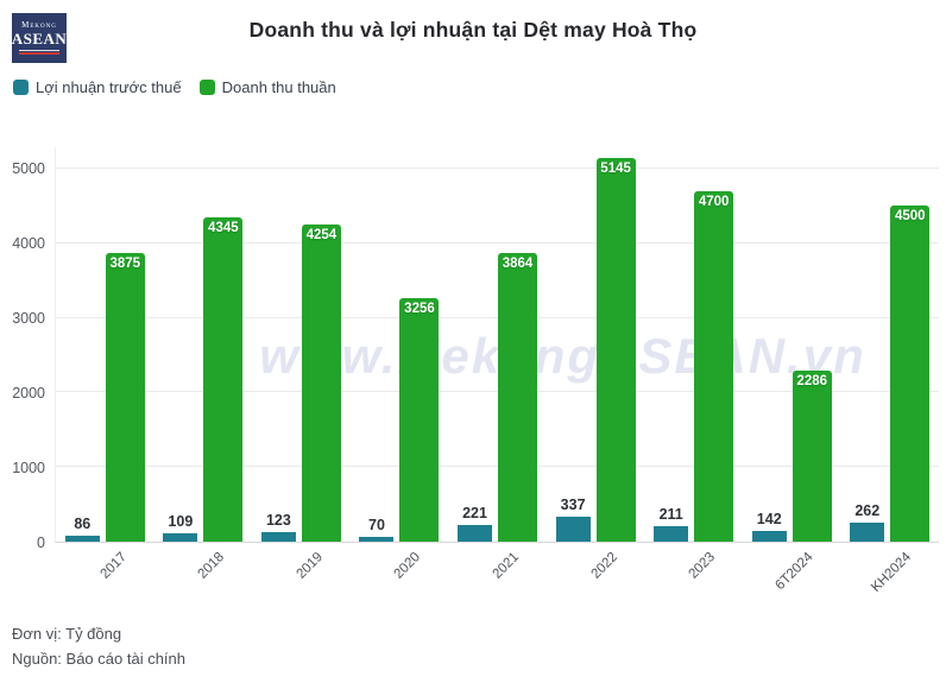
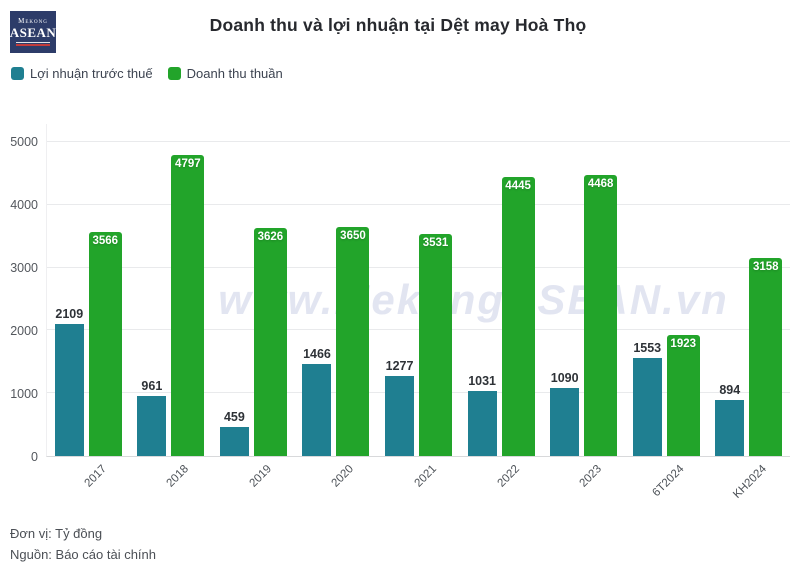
Lợi nhuận trước thuế/2017: 86 -> 2109
Doanh thu thuần/2017: 3875 -> 3566
Lợi nhuận trước thuế/2018: 109 -> 961
Doanh thu thuần/2018: 4345 -> 4797
Lợi nhuận trước thuế/2019: 123 -> 459
Doanh thu thuần/2019: 4254 -> 3626
Lợi nhuận trước thuế/2020: 70 -> 1466
Doanh thu thuần/2020: 3256 -> 3650
Lợi nhuận trước thuế/2021: 221 -> 1277
Doanh thu thuần/2021: 3864 -> 3531
Lợi nhuận trước thuế/2022: 337 -> 1031
Doanh thu thuần/2022: 5145 -> 4445
Lợi nhuận trước thuế/2023: 211 -> 1090
Doanh thu thuần/2023: 4700 -> 4468
Lợi nhuận trước thuế/6T2024: 142 -> 1553
Doanh thu thuần/6T2024: 2286 -> 1923
Lợi nhuận trước thuế/KH2024: 262 -> 894
Doanh thu thuần/KH2024: 4500 -> 3158
